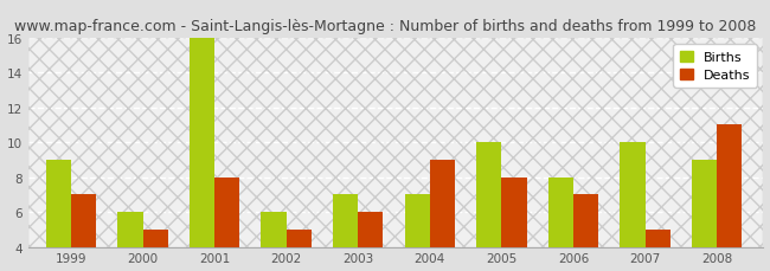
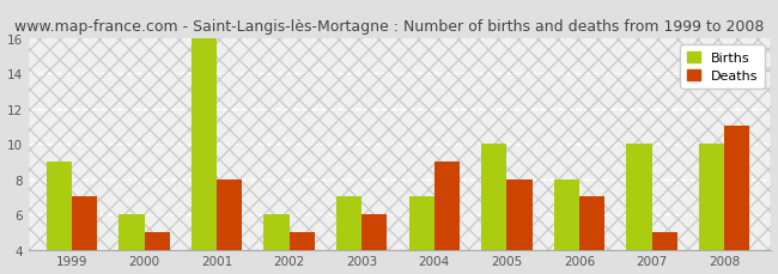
Births/2008: 9 -> 10
